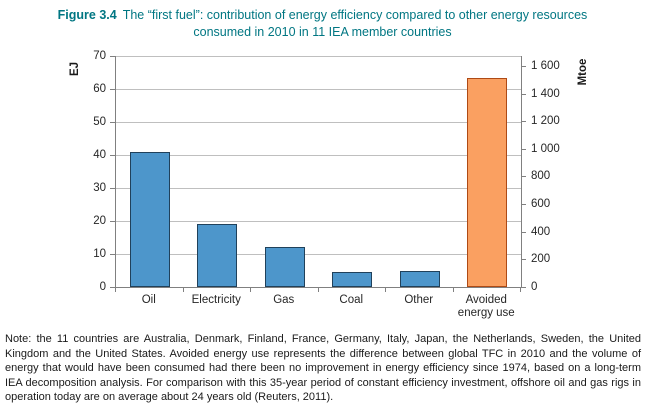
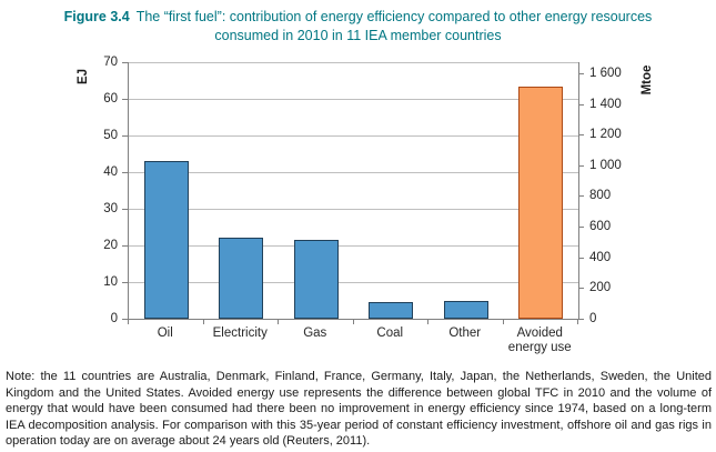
Oil: 41 -> 43
Electricity: 19 -> 22
Gas: 12 -> 22
